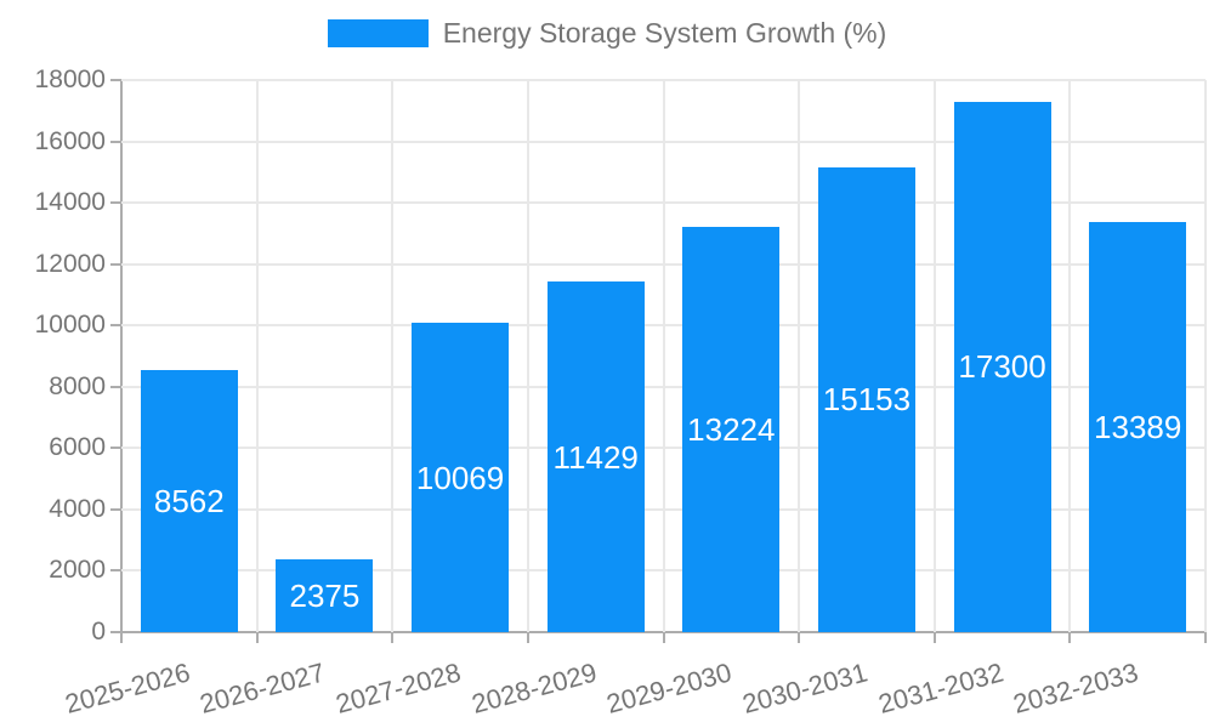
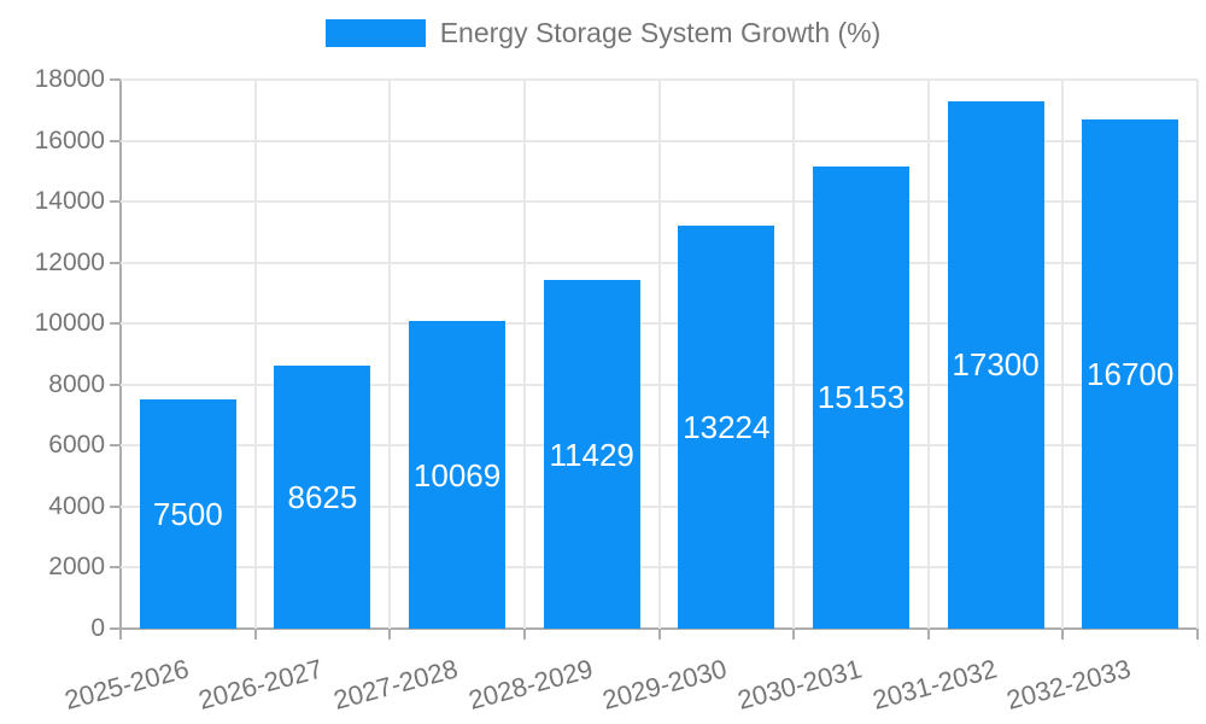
2025-2026: 8562 -> 7500
2026-2027: 2375 -> 8625
2032-2033: 13389 -> 16700
